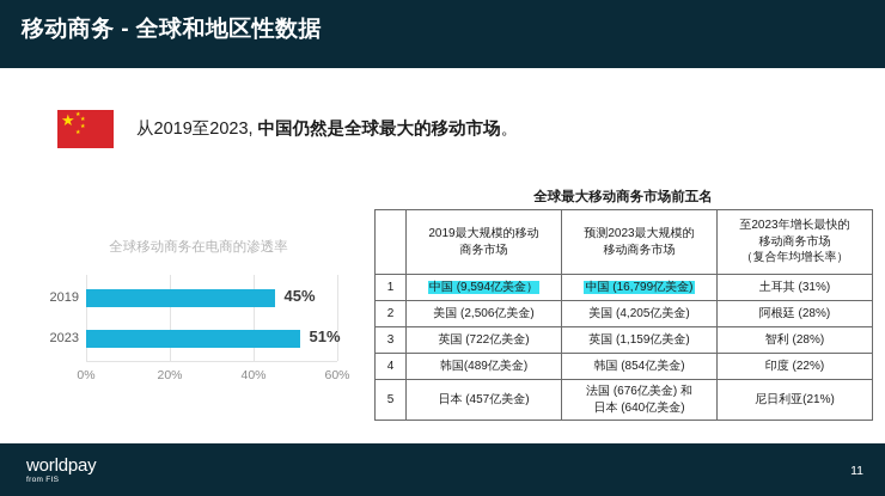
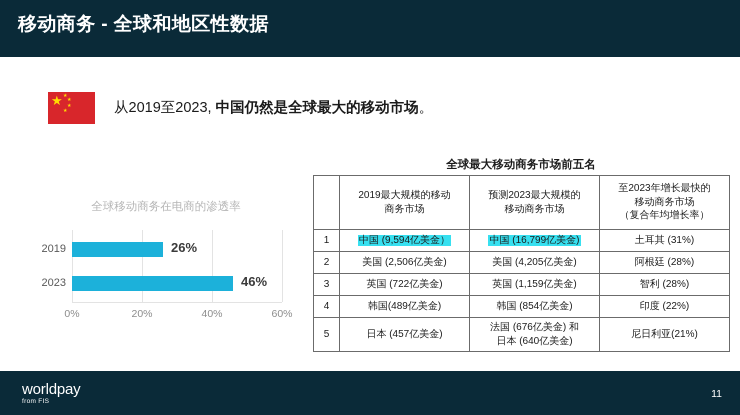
2019: 45% -> 26%
2023: 51% -> 46%
